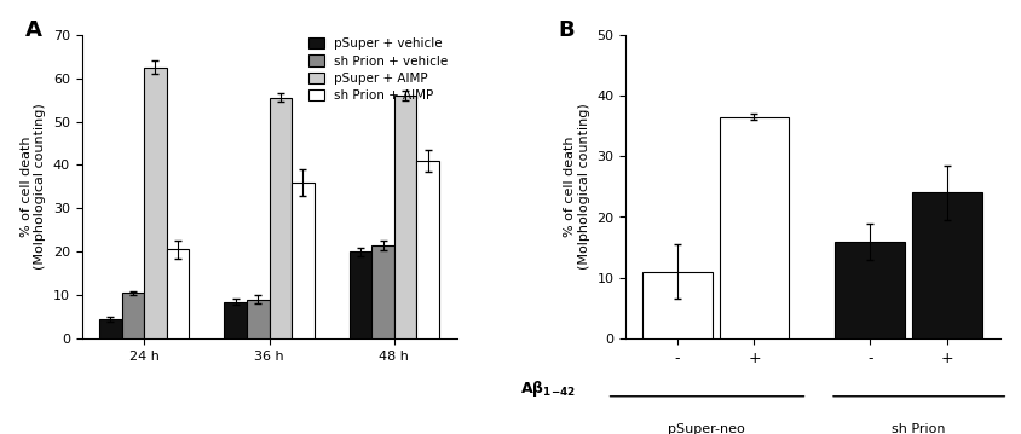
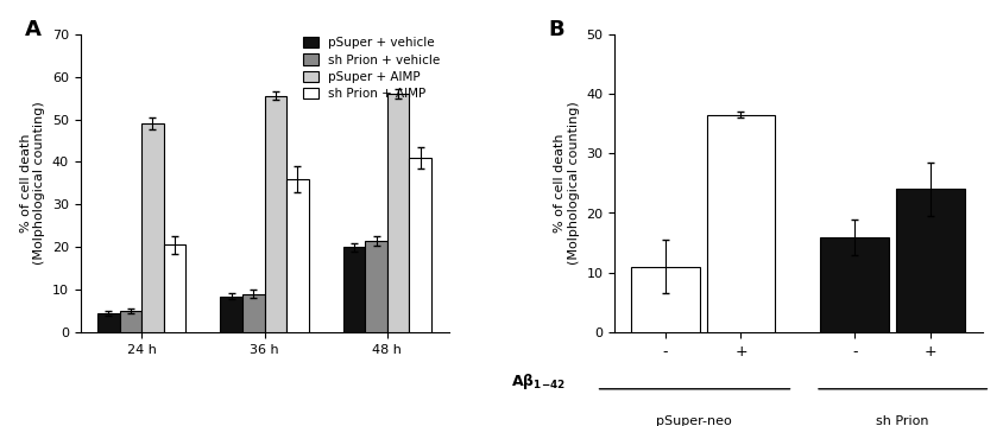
sh Prion + vehicle/24 h: 10.5 -> 5.0
pSuper + AIMP/24 h: 62.5 -> 49.0
